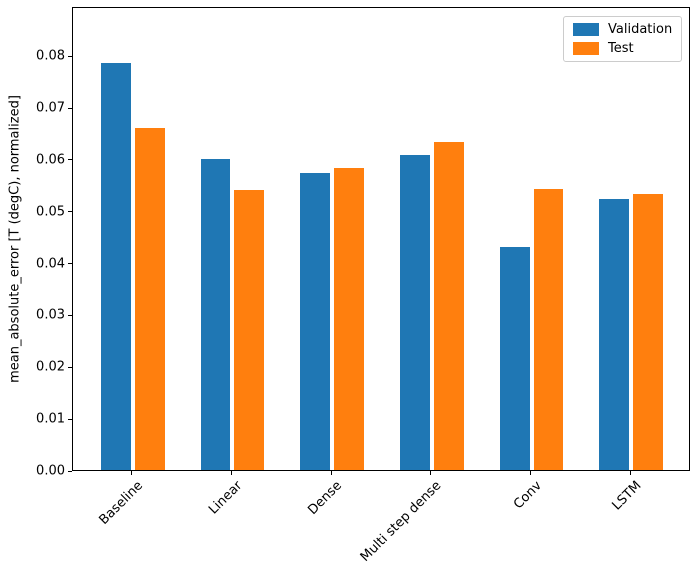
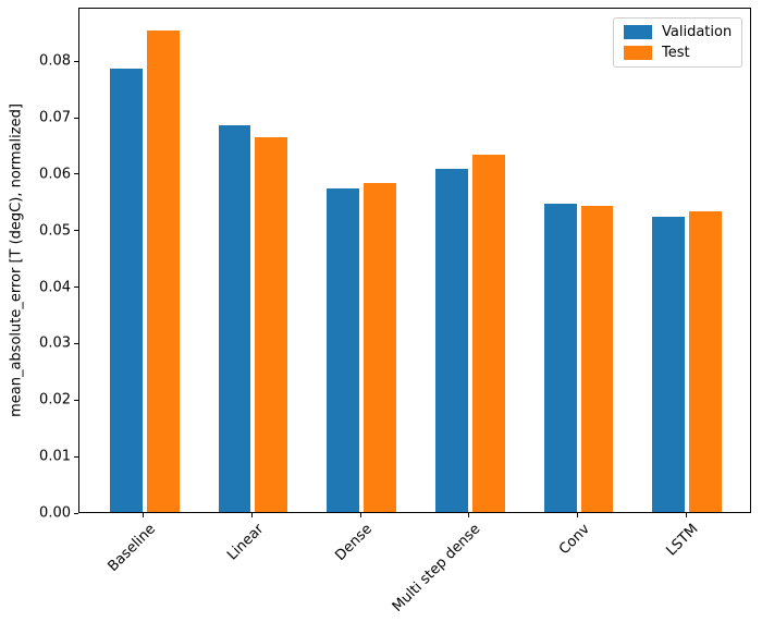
Test/Baseline: 0.066 -> 0.085
Validation/Linear: 0.060 -> 0.069
Test/Linear: 0.054 -> 0.066
Validation/Conv: 0.043 -> 0.054
